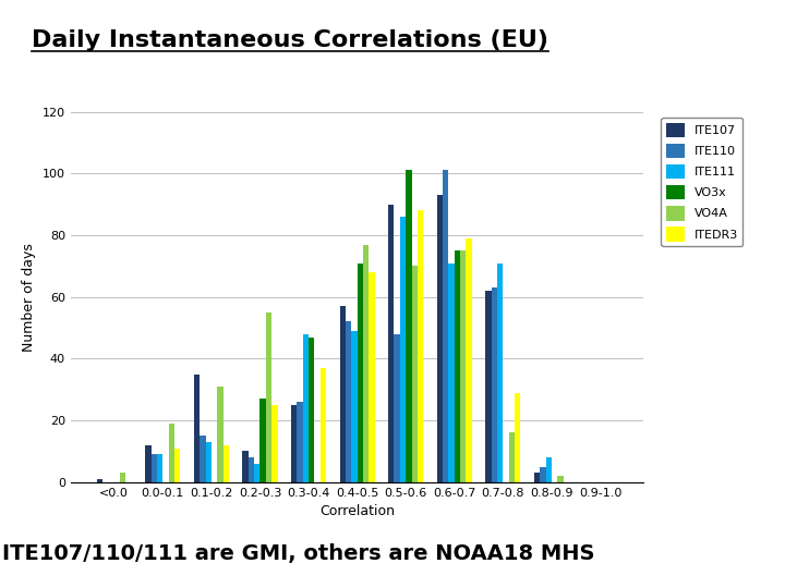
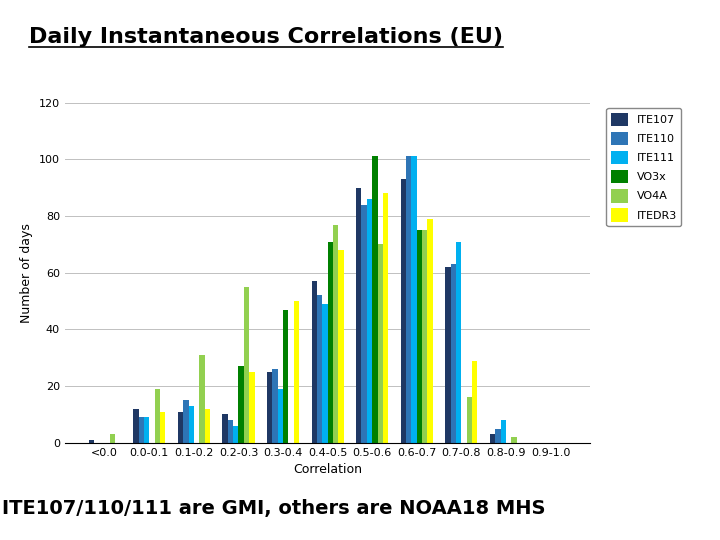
ITE107/0.1-0.2: 35 -> 11
ITE111/0.3-0.4: 48 -> 19
ITEDR3/0.3-0.4: 37 -> 50
ITE110/0.5-0.6: 48 -> 84
ITE111/0.6-0.7: 71 -> 101
